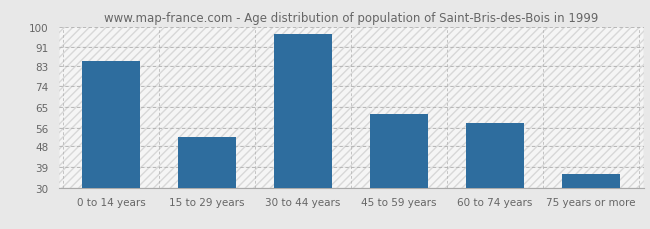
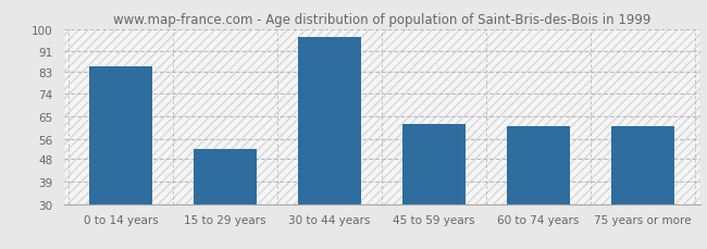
60 to 74 years: 58 -> 61
75 years or more: 36 -> 61
